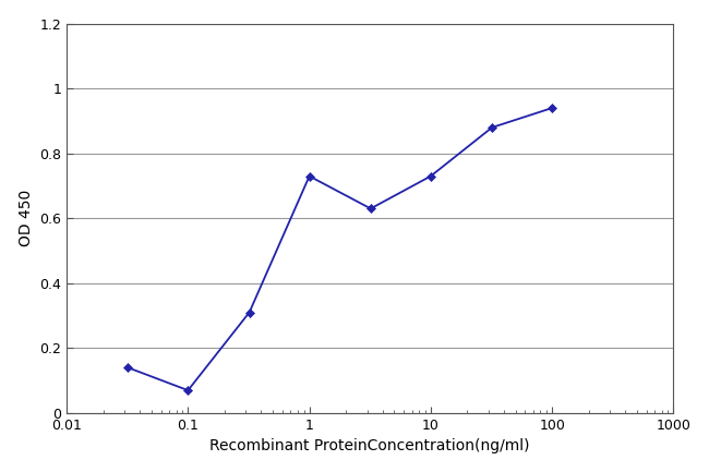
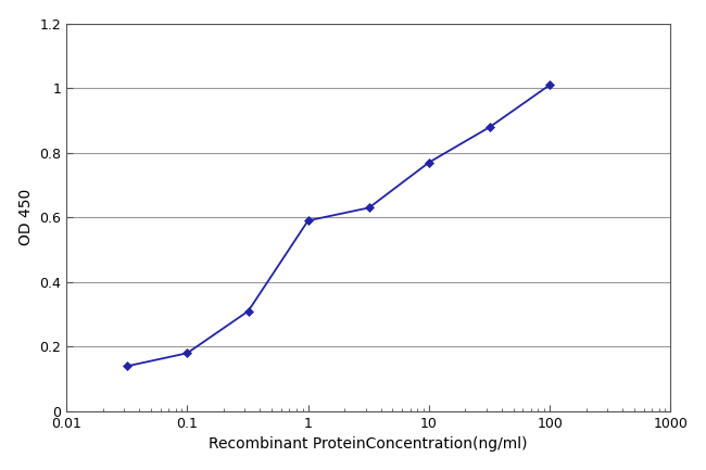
0.1: 0.07 -> 0.18
1: 0.73 -> 0.59
10: 0.73 -> 0.77
100: 0.94 -> 1.01
